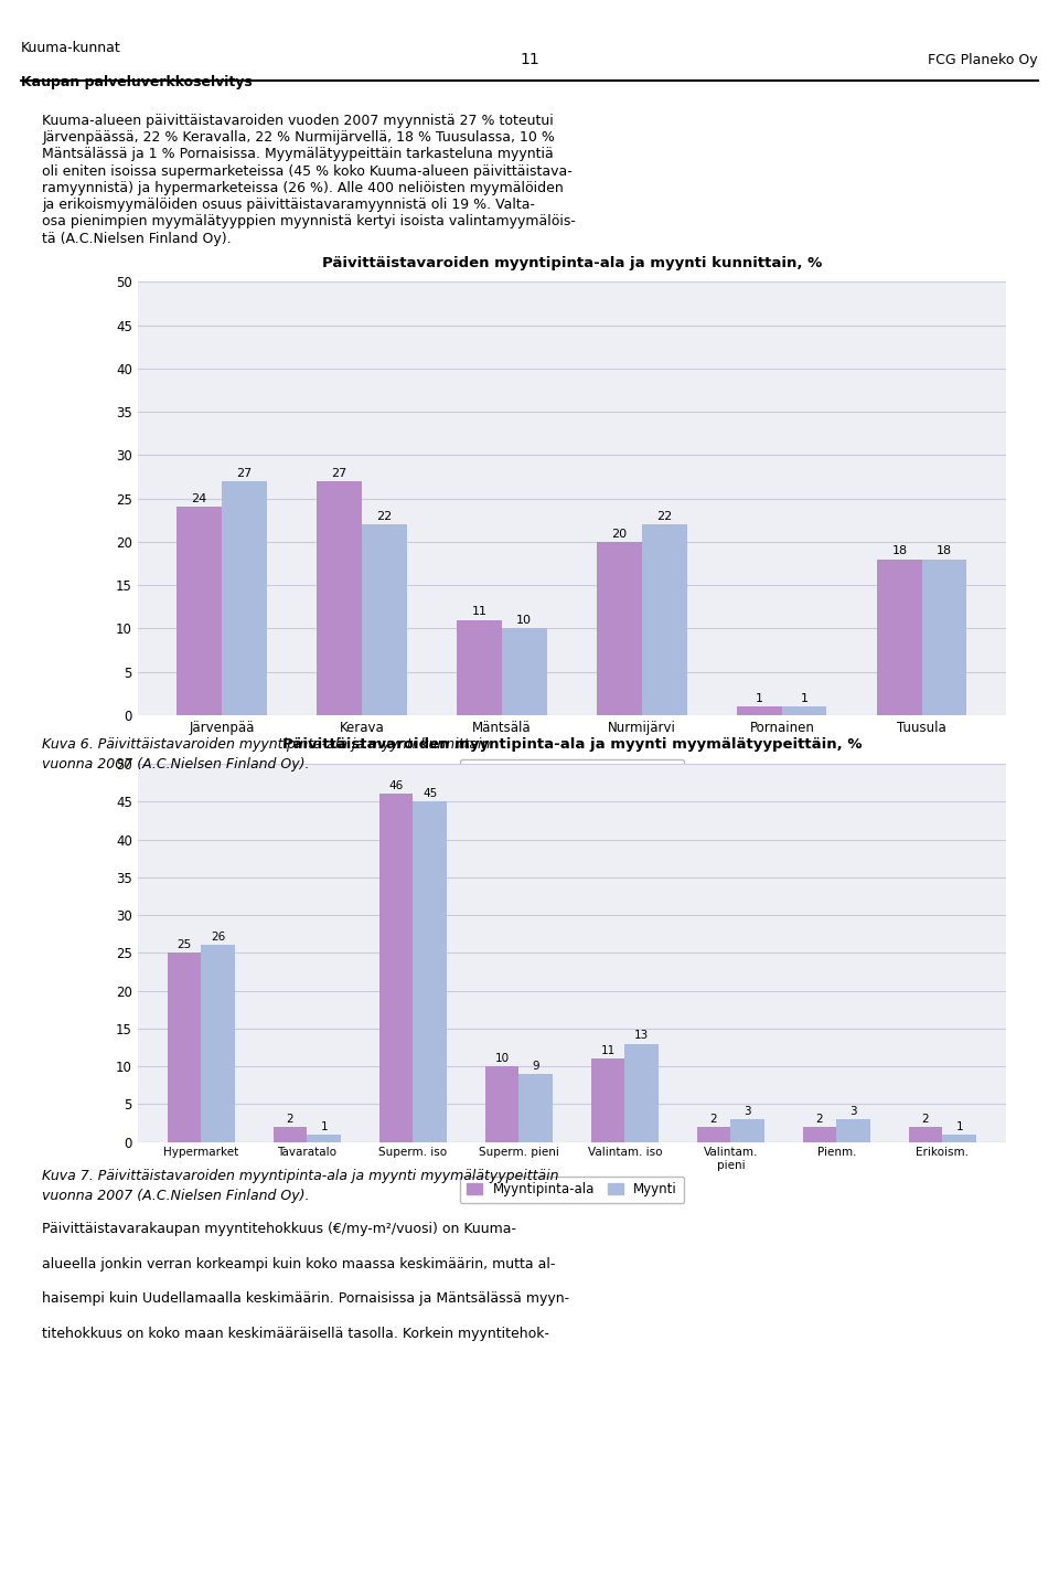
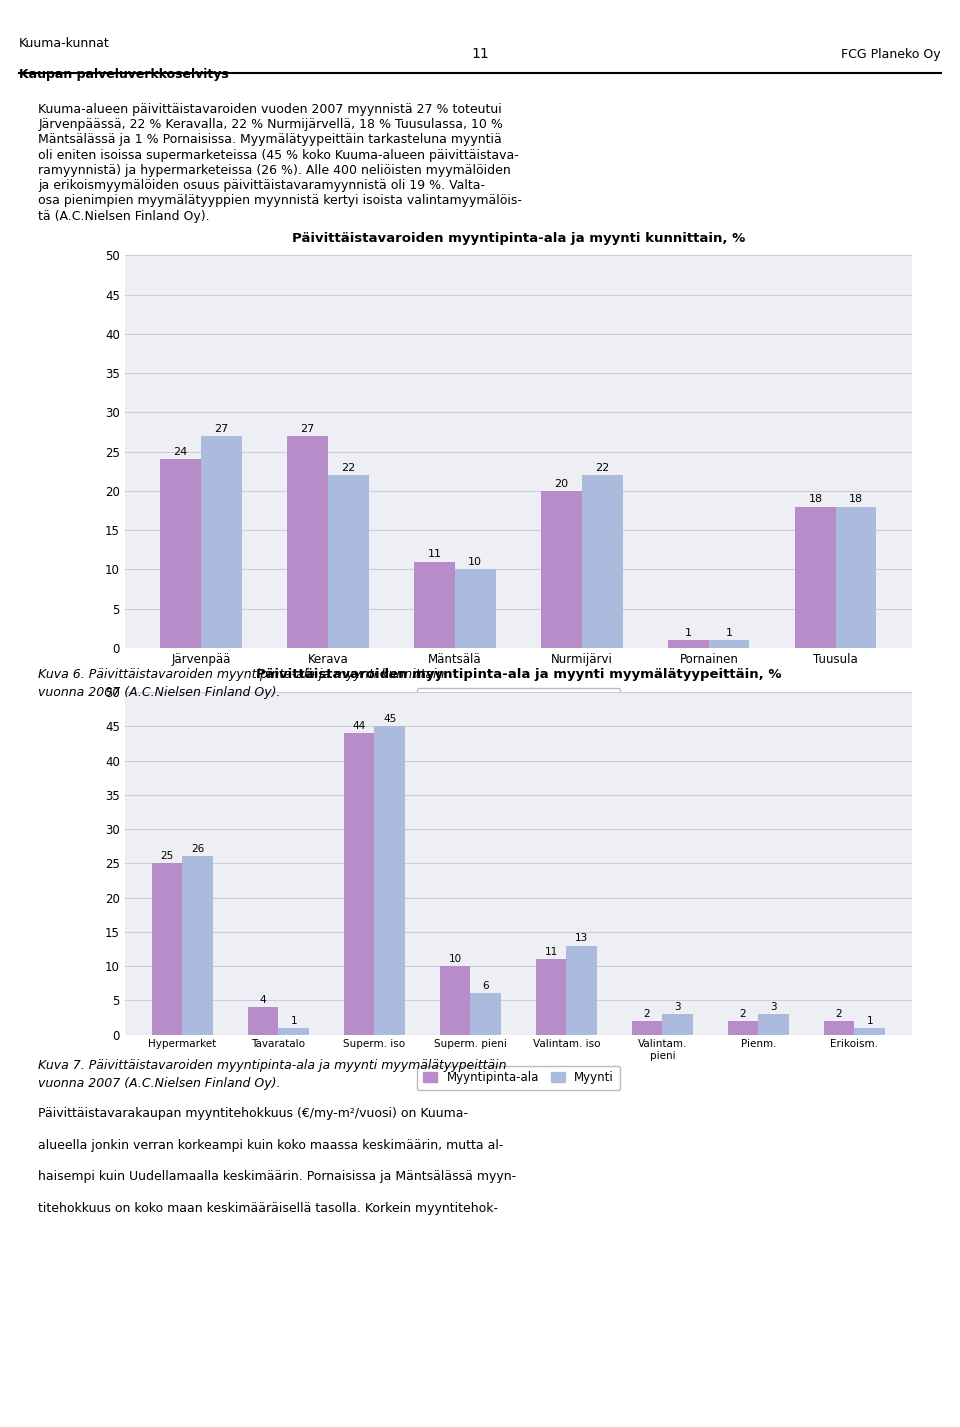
Myyntipinta-ala/Tavaratalo: 2 -> 4
Myyntipinta-ala/Superm. iso: 46 -> 44
Myynti/Superm. pieni: 9 -> 6
